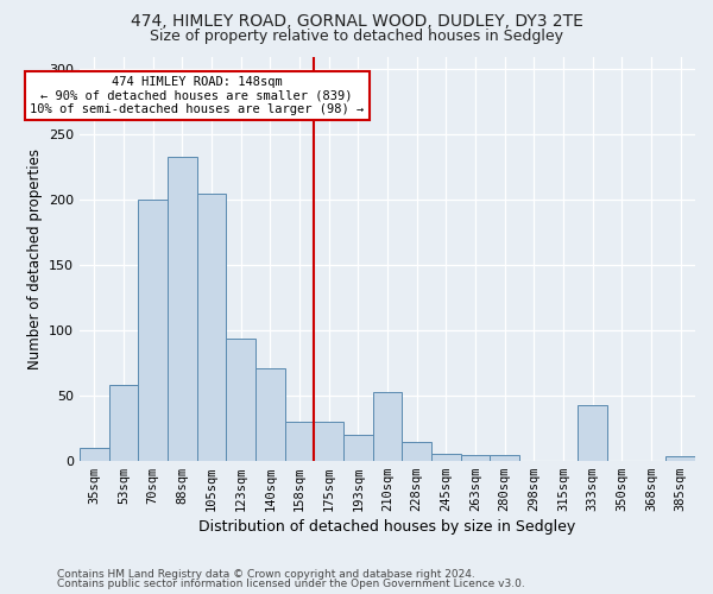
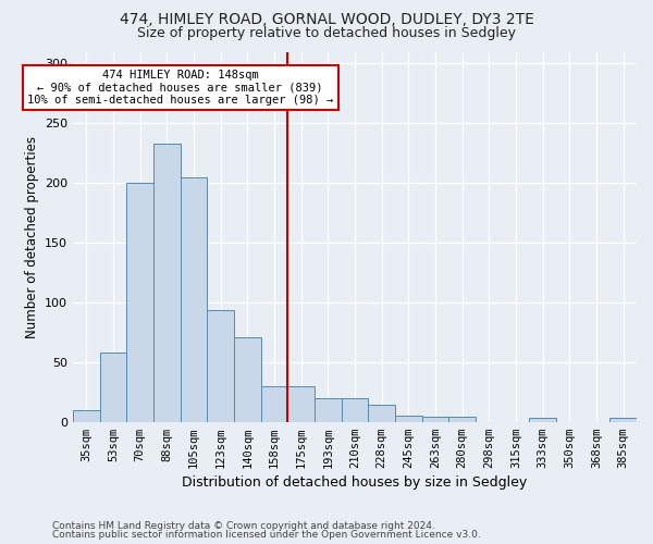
210sqm: 53 -> 20
333sqm: 43 -> 3
